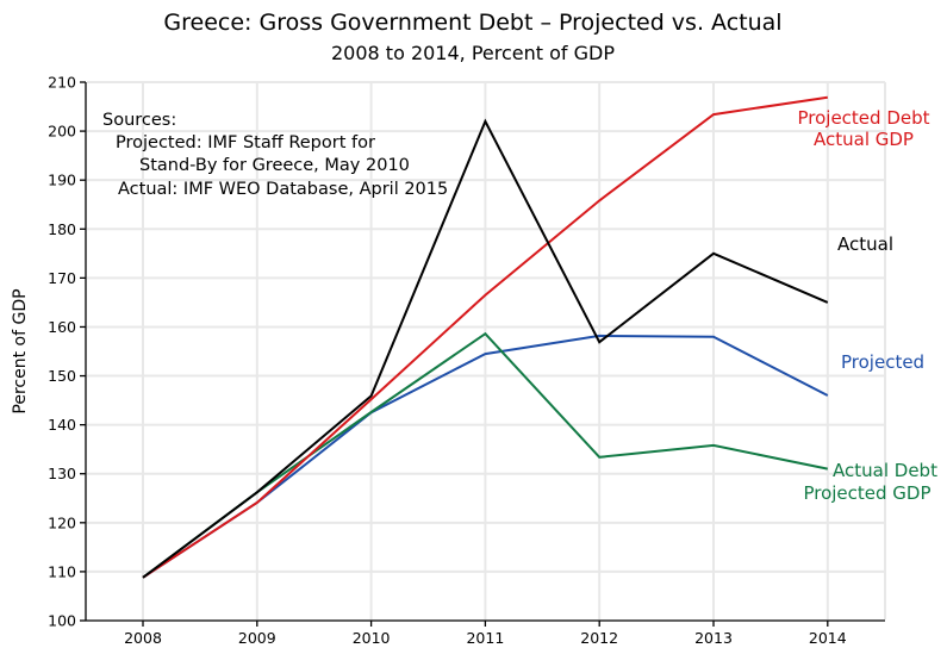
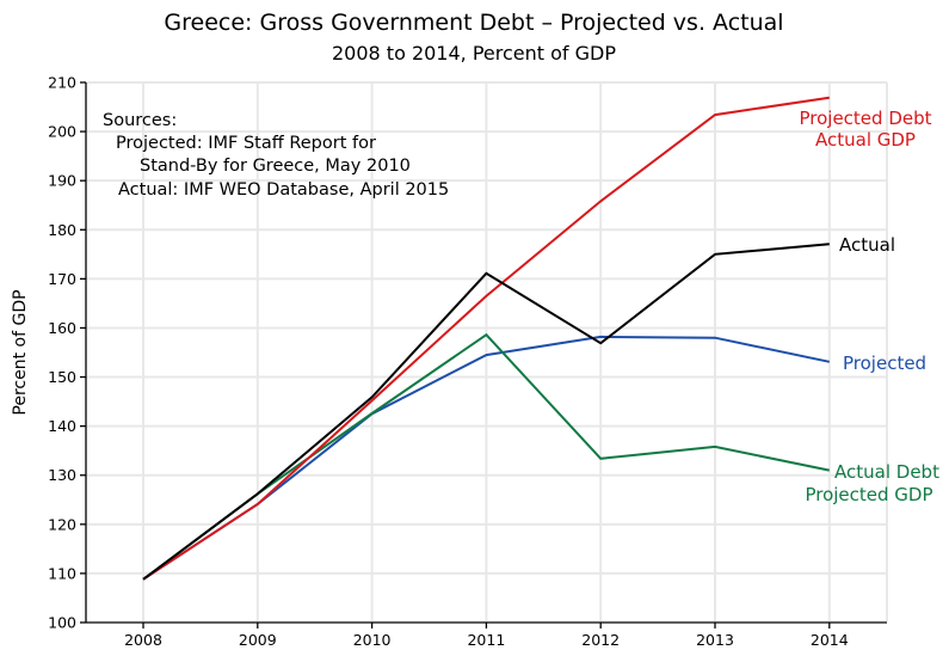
Actual/2011: 202 -> 171
Actual/2014: 165 -> 177
Projected/2014: 146 -> 153
